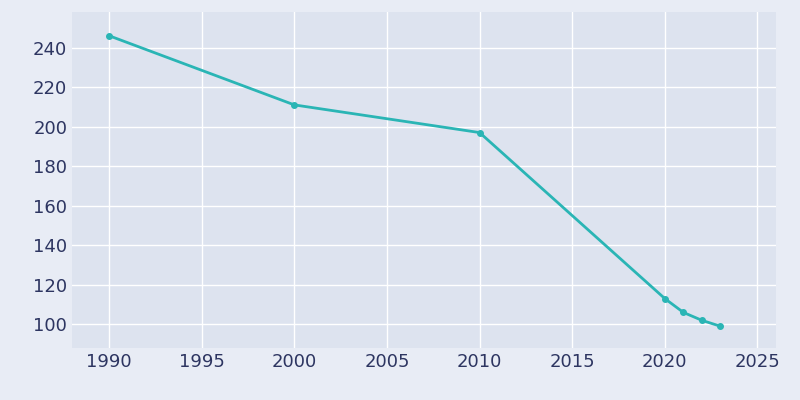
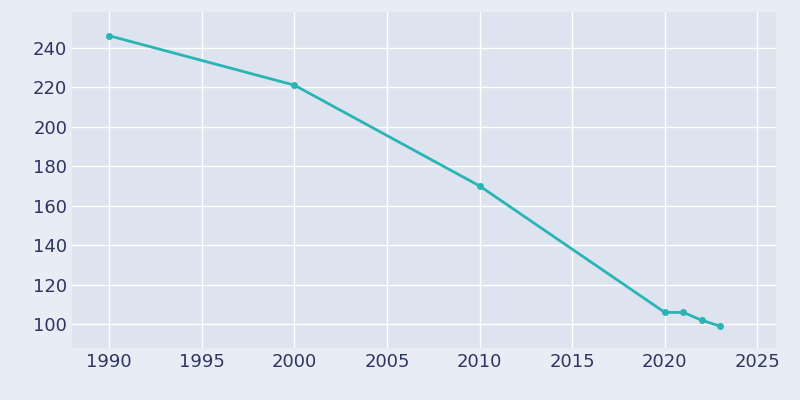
2000: 211 -> 221
2010: 197 -> 170
2020: 113 -> 106
